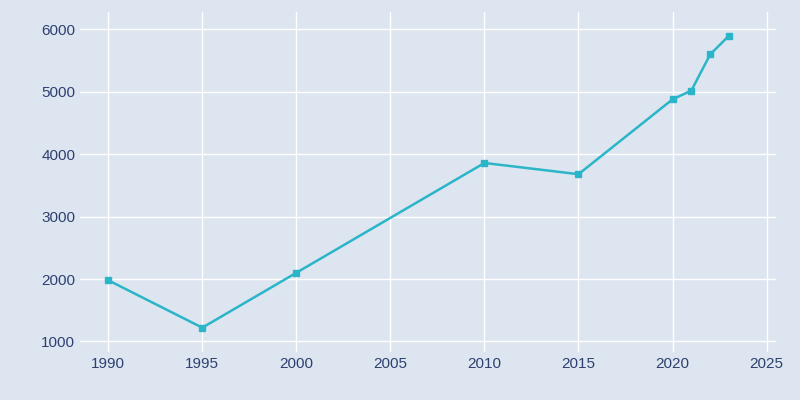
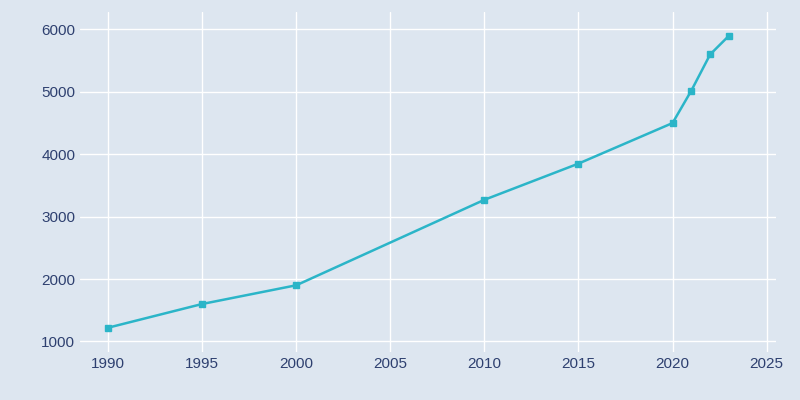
1990: 1980 -> 1220
1995: 1220 -> 1600
2000: 2100 -> 1900
2010: 3860 -> 3270
2015: 3680 -> 3850
2020: 4880 -> 4500
